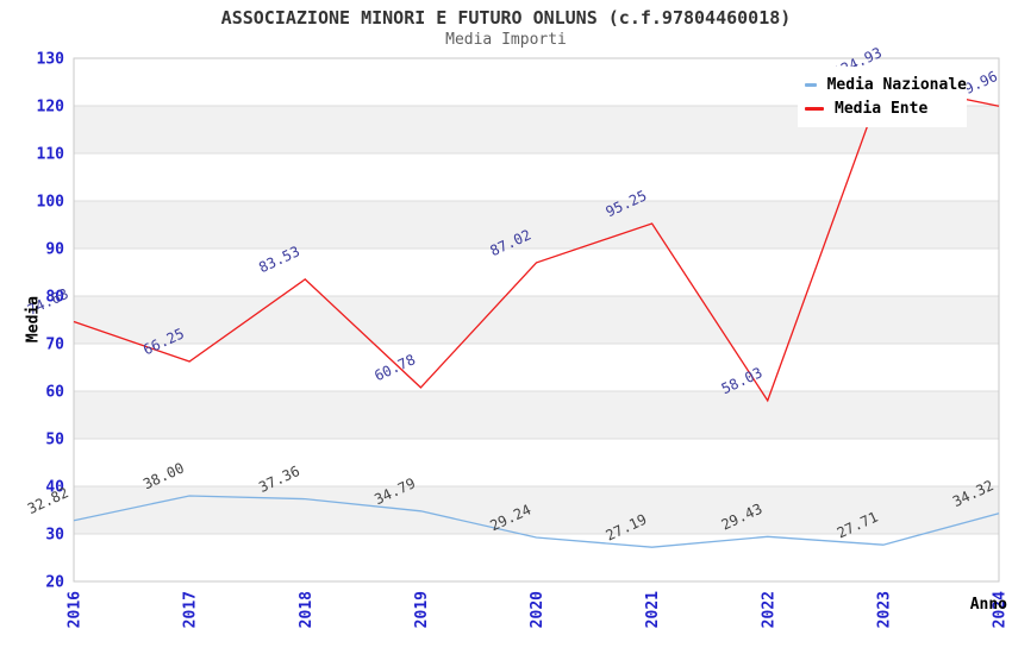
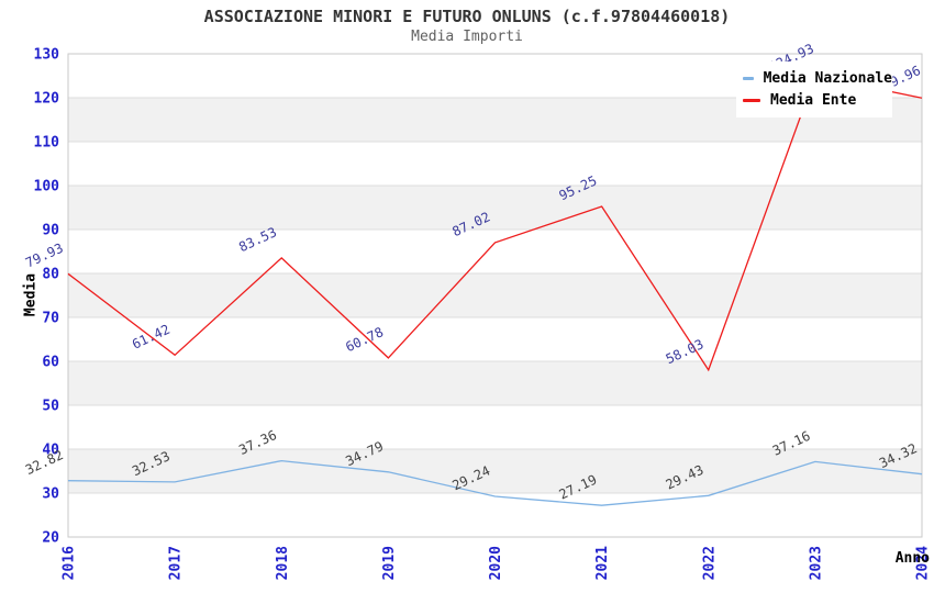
Media Ente/2016: 74.63 -> 79.93
Media Nazionale/2017: 38.00 -> 32.53
Media Ente/2017: 66.25 -> 61.42
Media Nazionale/2023: 27.71 -> 37.16
